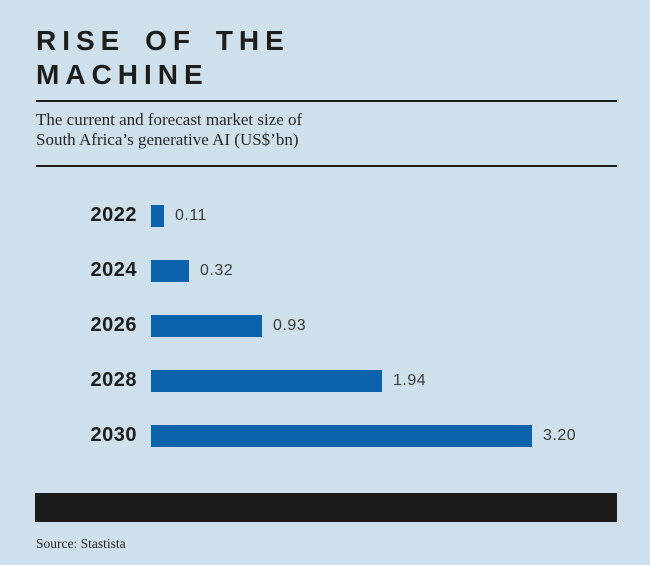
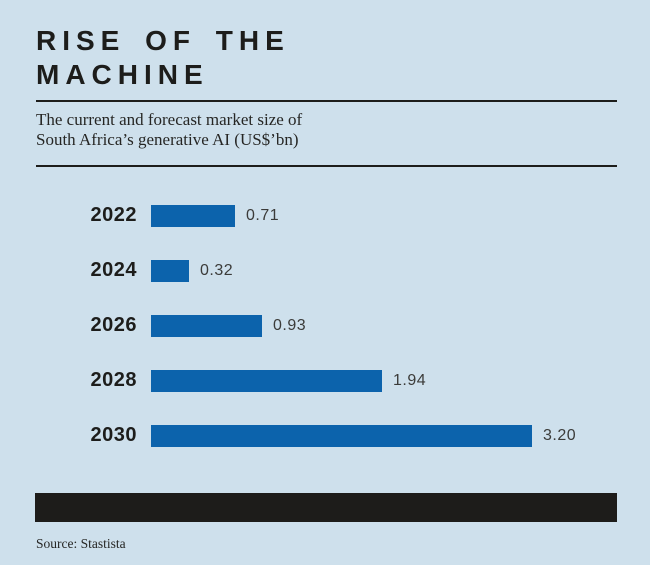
2022: 0.11 -> 0.71
